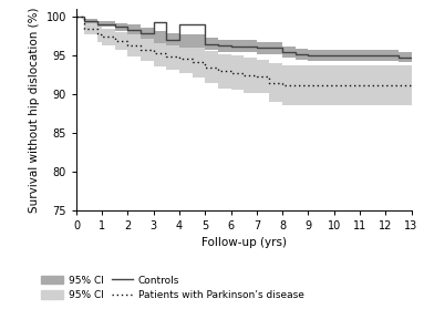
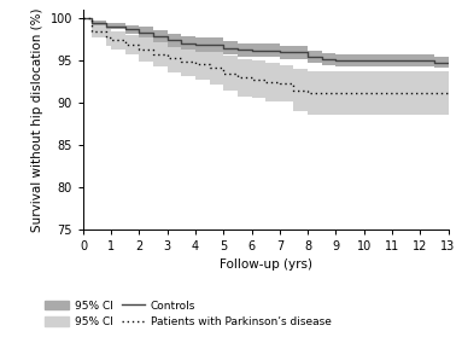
Controls/3: 99.4 -> 97.4
Controls/4: 99.0 -> 96.9
